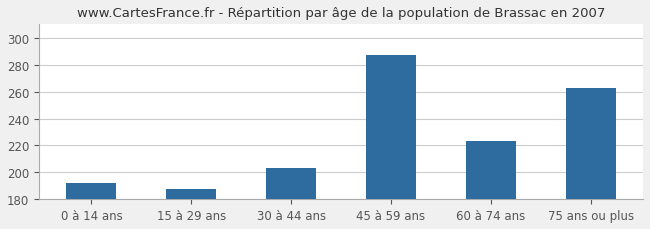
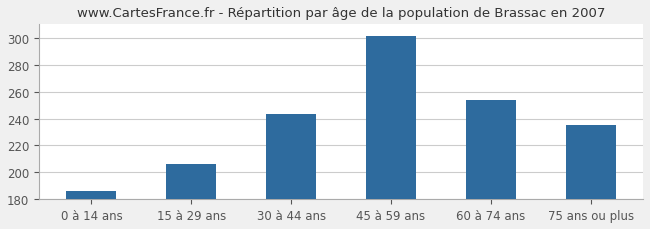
0 à 14 ans: 192 -> 186
15 à 29 ans: 188 -> 206
30 à 44 ans: 203 -> 243
45 à 59 ans: 287 -> 301
60 à 74 ans: 223 -> 254
75 ans ou plus: 263 -> 235
